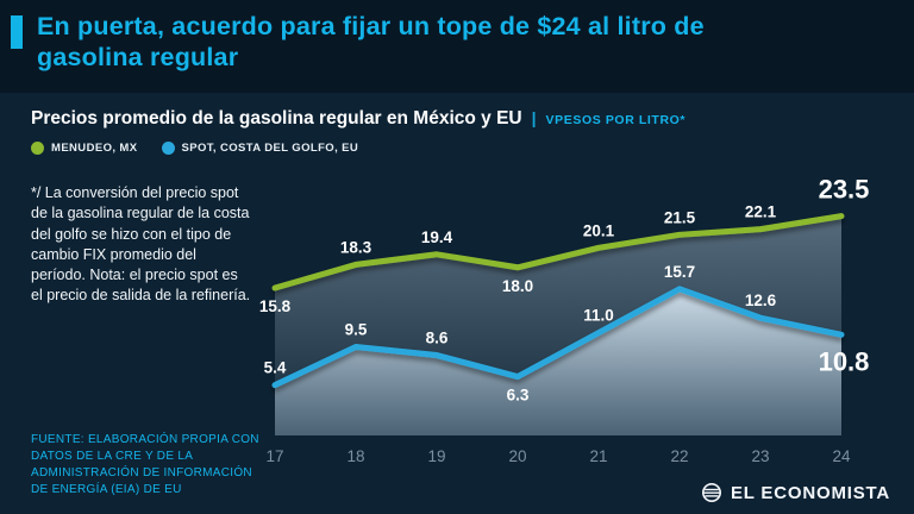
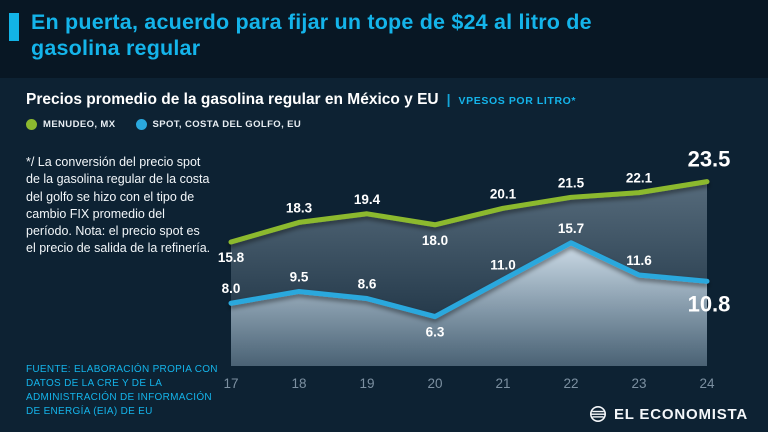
SPOT, COSTA DEL GOLFO, EU/17: 5.4 -> 8.0
SPOT, COSTA DEL GOLFO, EU/23: 12.6 -> 11.6
